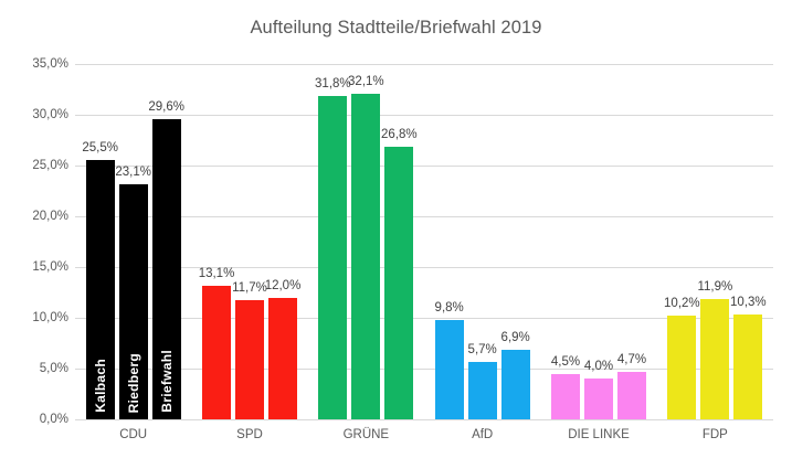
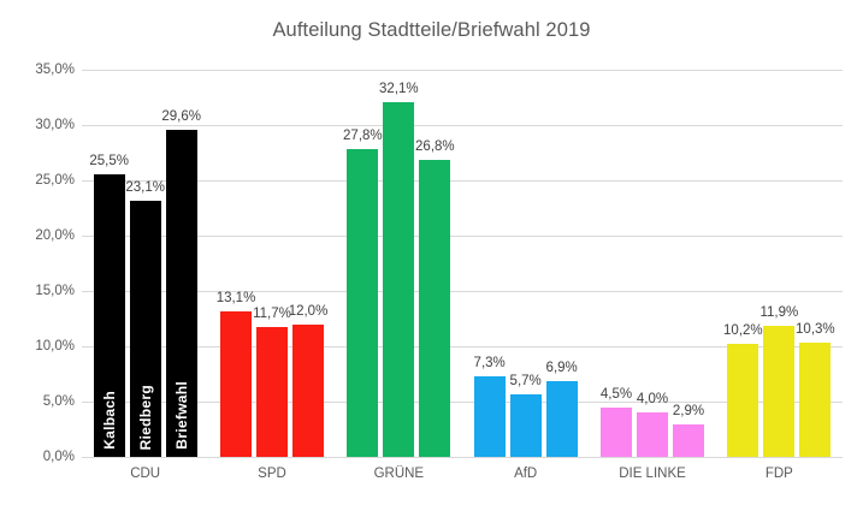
Kalbach/GRÜNE: 31,8% -> 27,8%
Kalbach/AfD: 9,8% -> 7,3%
Briefwahl/DIE LINKE: 4,7% -> 2,9%
